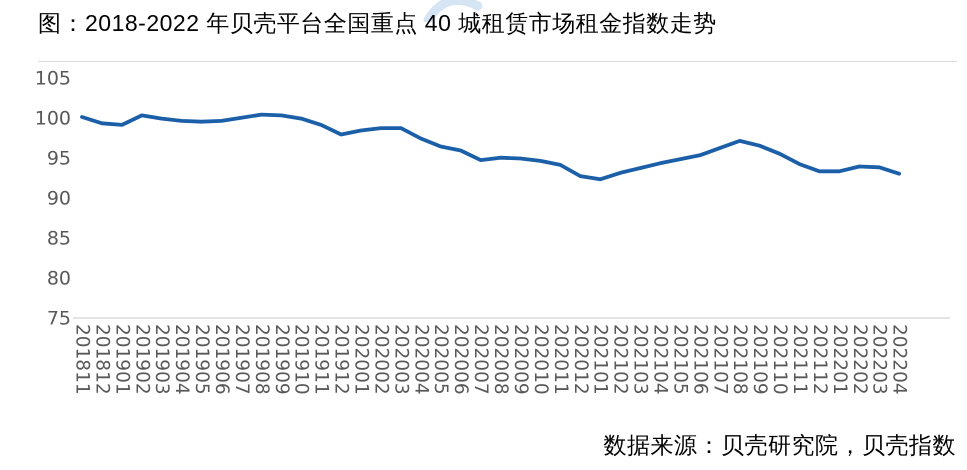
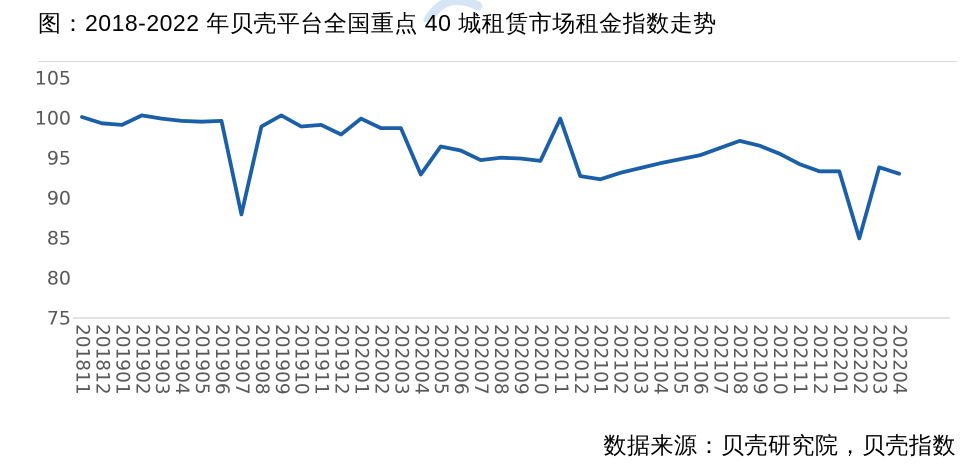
201907: 100 -> 88
201908: 100 -> 99
201910: 100 -> 99
202001: 98 -> 100
202004: 98 -> 93
202011: 94 -> 100
202202: 94 -> 85
